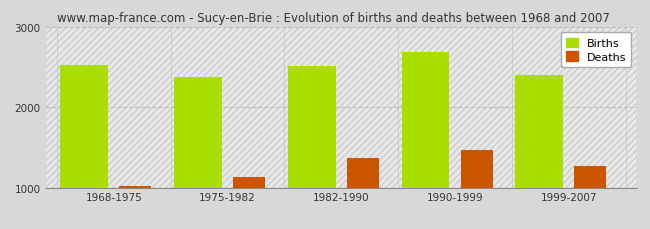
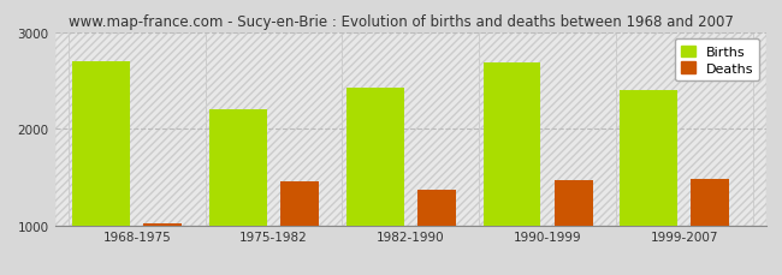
Births/1968-1975: 2520 -> 2700
Births/1975-1982: 2380 -> 2200
Deaths/1975-1982: 1130 -> 1460
Births/1982-1990: 2510 -> 2420
Deaths/1999-2007: 1270 -> 1480
